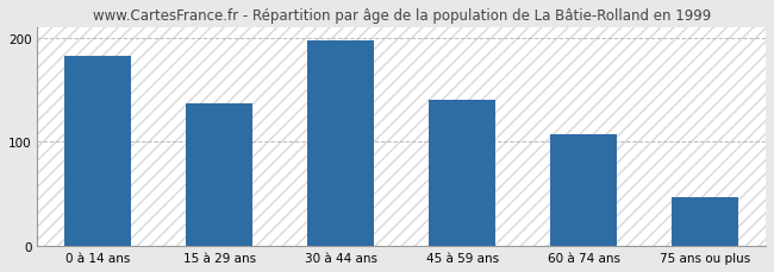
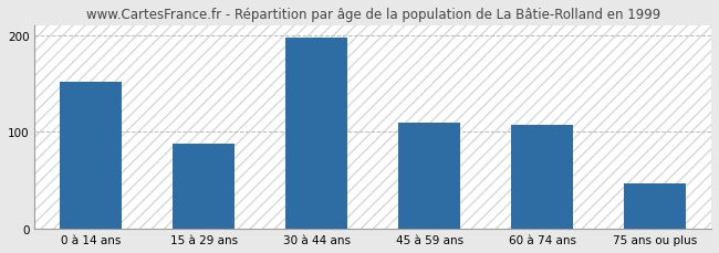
0 à 14 ans: 182 -> 152
15 à 29 ans: 137 -> 88
45 à 59 ans: 140 -> 110
